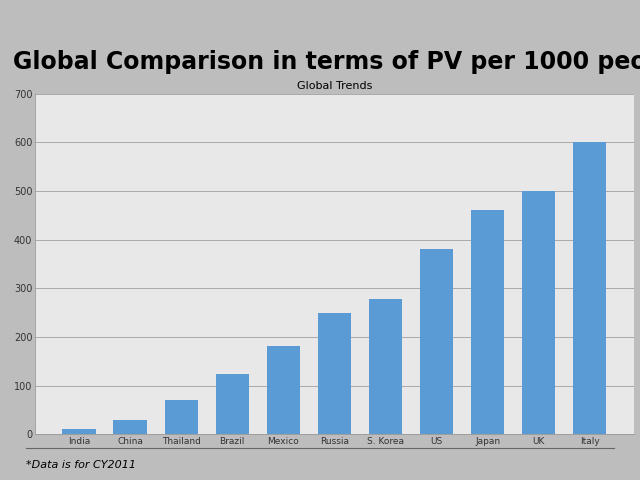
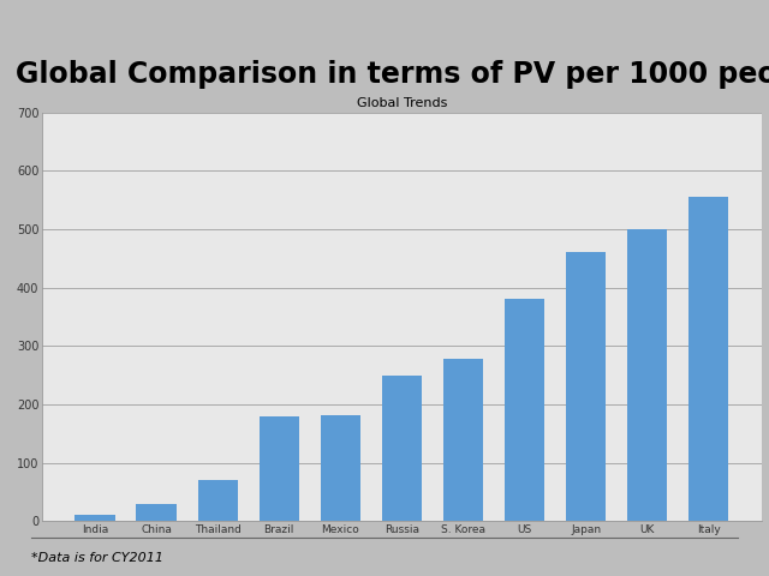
Brazil: 125 -> 180
Italy: 600 -> 555
